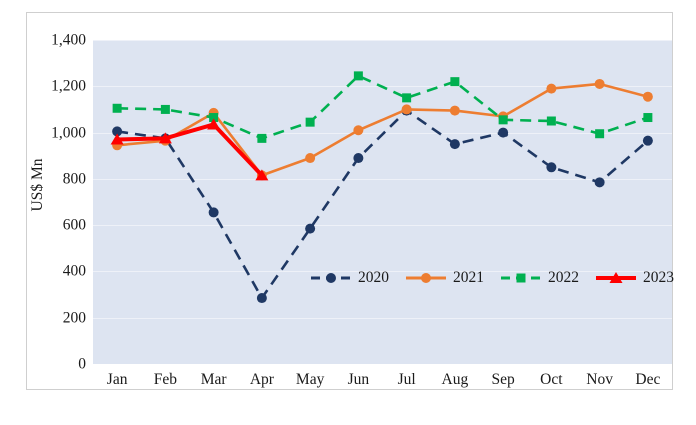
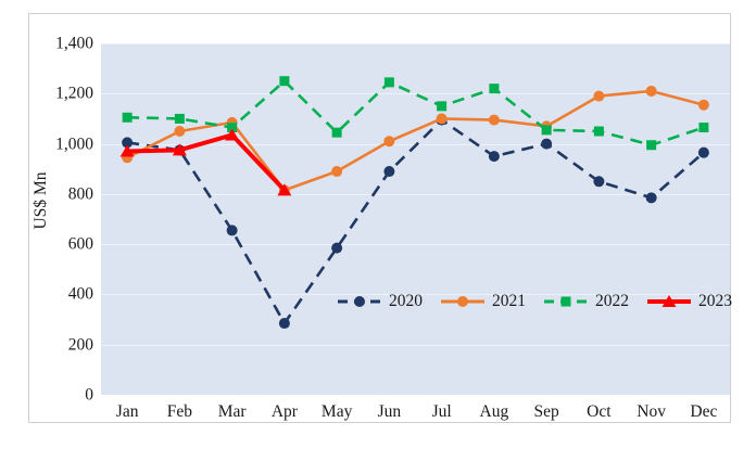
2021/Feb: 960 -> 1050
2022/Apr: 980 -> 1250
